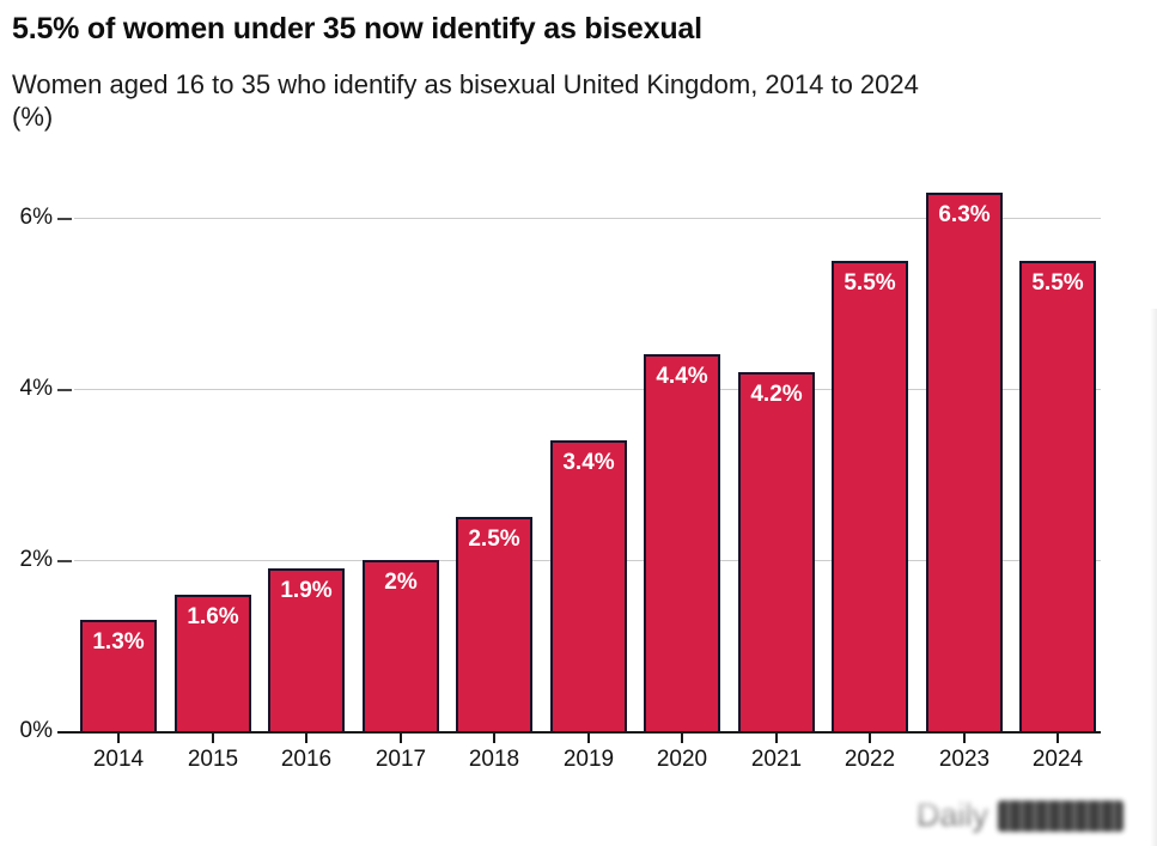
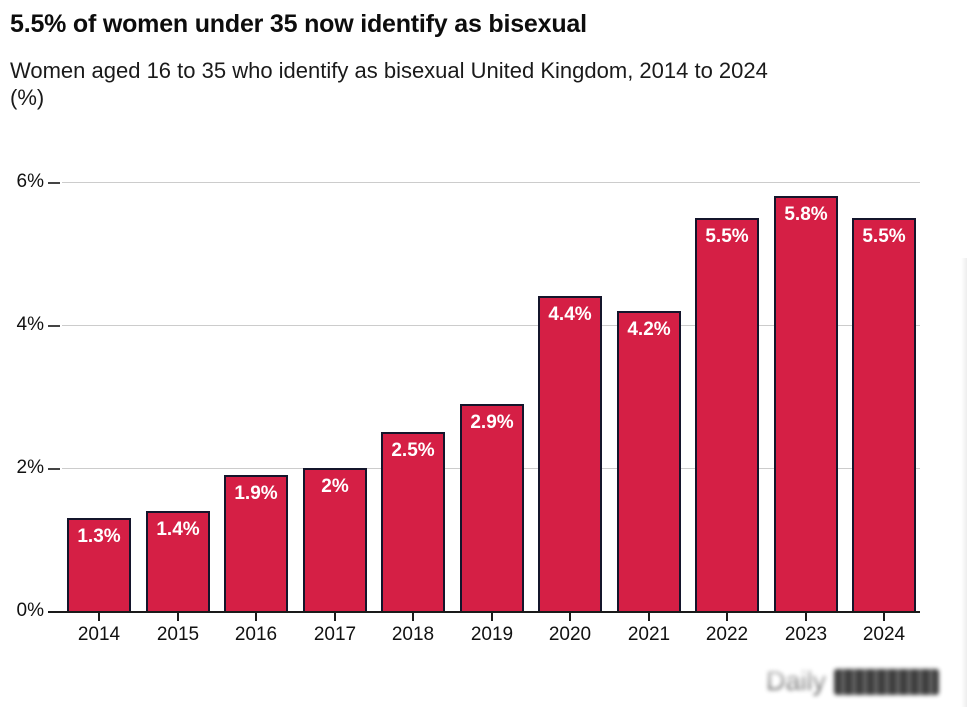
2015: 1.6% -> 1.4%
2019: 3.4% -> 2.9%
2023: 6.3% -> 5.8%
